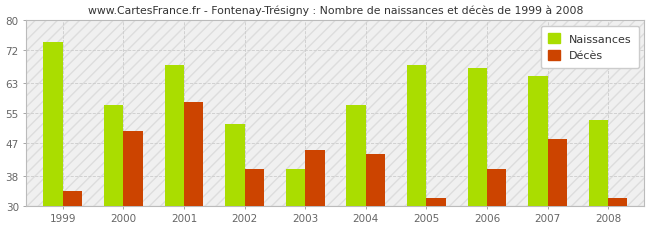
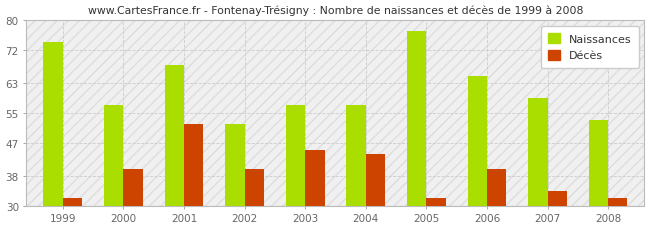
Décès/1999: 34 -> 32
Décès/2000: 50 -> 40
Décès/2001: 58 -> 52
Naissances/2003: 40 -> 57
Naissances/2005: 68 -> 77
Naissances/2006: 67 -> 65
Naissances/2007: 65 -> 59
Décès/2007: 48 -> 34
